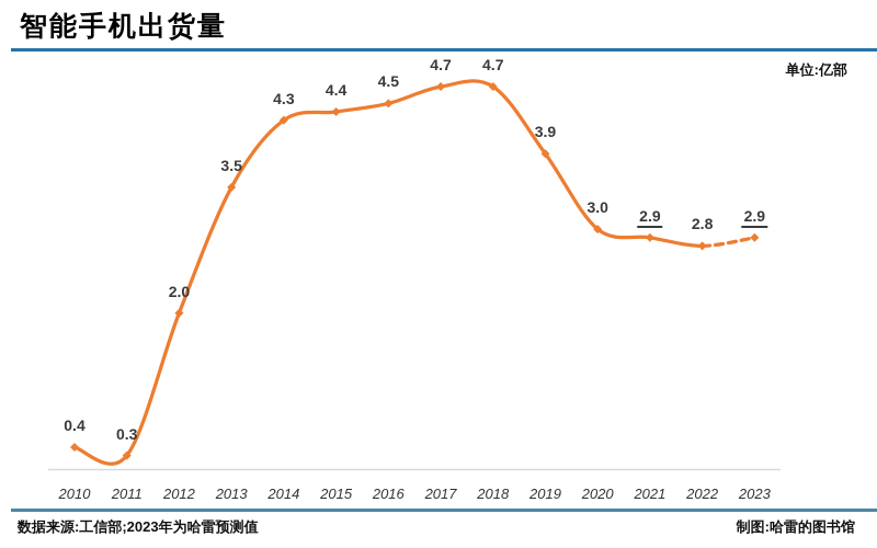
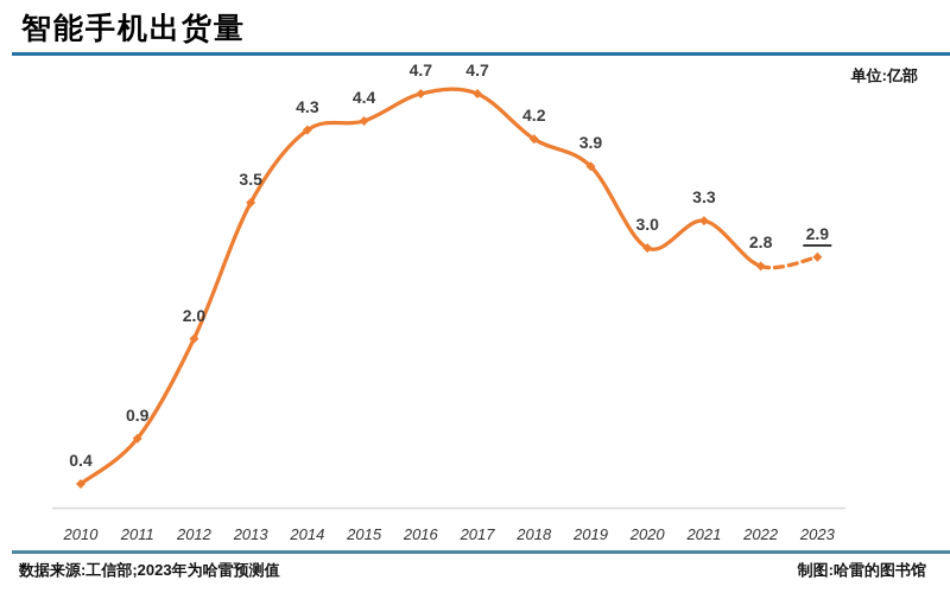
2011: 0.3 -> 0.9
2016: 4.5 -> 4.7
2018: 4.7 -> 4.2
2021: 2.9 -> 3.3
